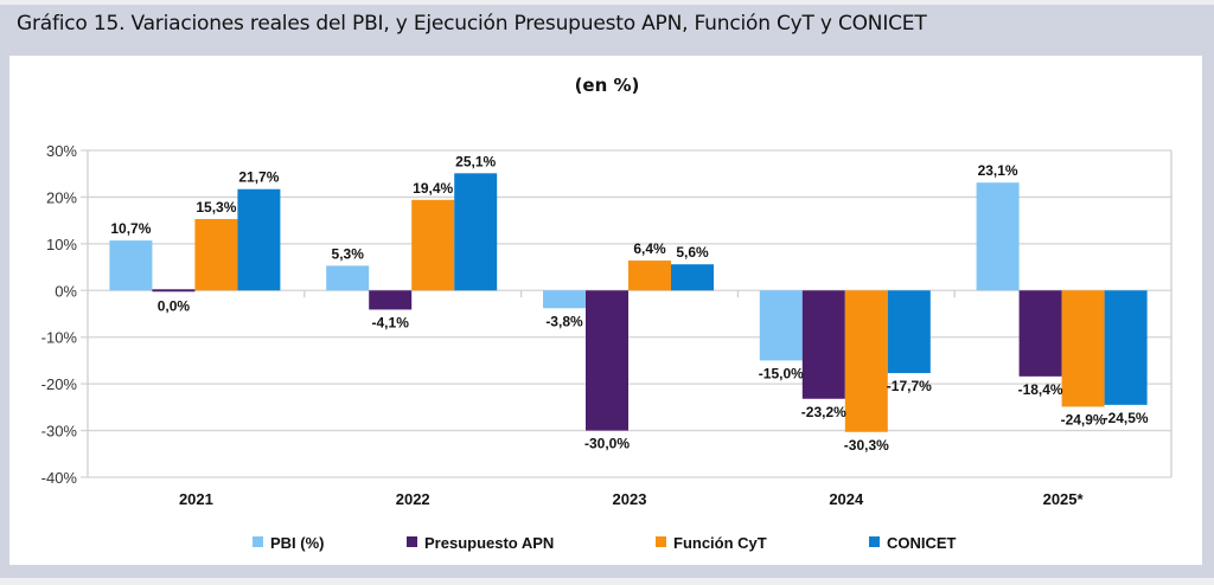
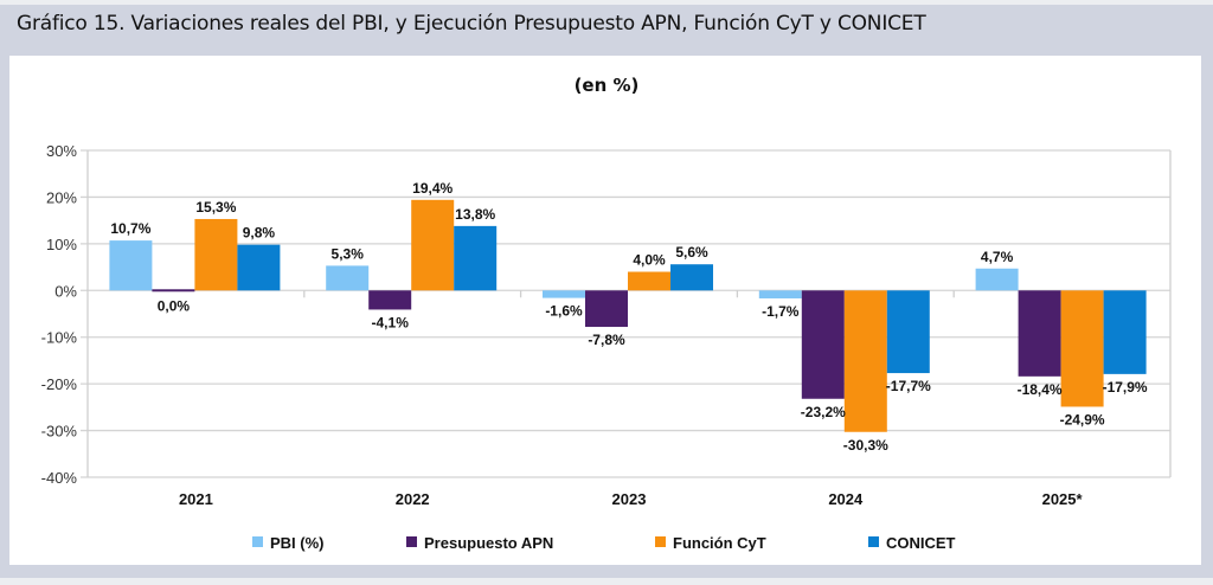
CONICET/2021: 21,7% -> 9,8%
CONICET/2022: 25,1% -> 13,8%
PBI (%)/2023: -3,8% -> -1,6%
Presupuesto APN/2023: -30,0% -> -7,8%
Función CyT/2023: 6,4% -> 4,0%
PBI (%)/2024: -15,0% -> -1,7%
PBI (%)/2025*: 23,1% -> 4,7%
CONICET/2025*: -24,5% -> -17,9%
